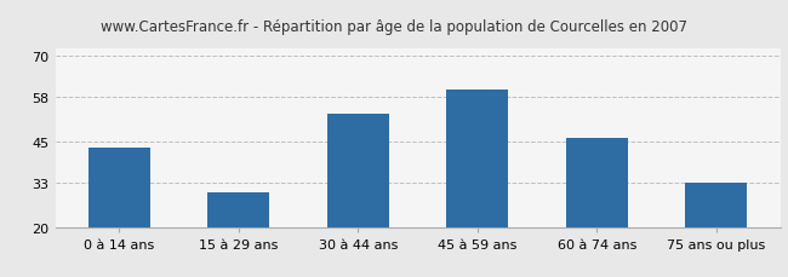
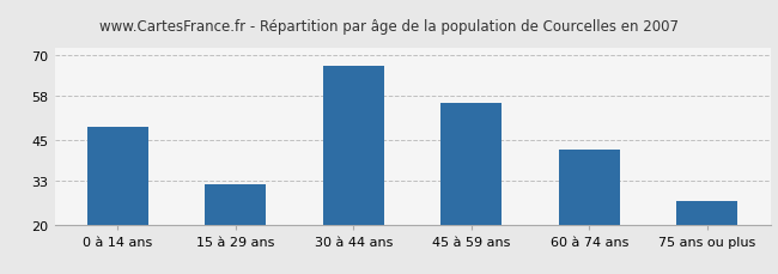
0 à 14 ans: 43 -> 49
15 à 29 ans: 30 -> 32
30 à 44 ans: 53 -> 67
45 à 59 ans: 60 -> 56
60 à 74 ans: 46 -> 42
75 ans ou plus: 33 -> 27
